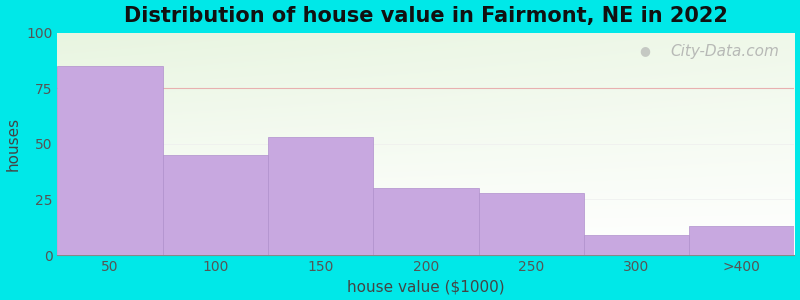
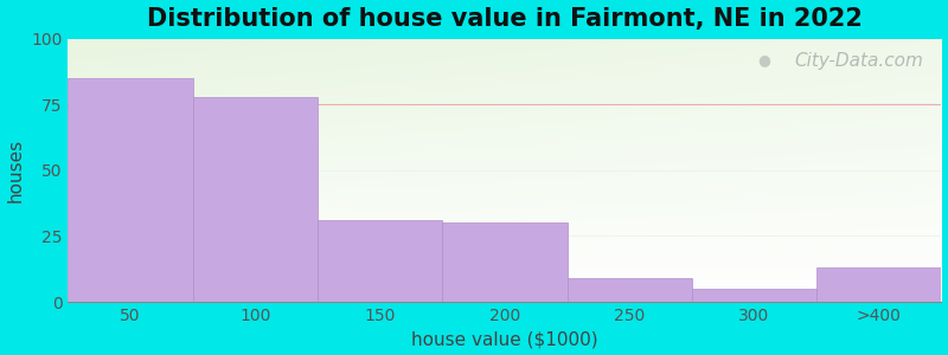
100: 45 -> 78
150: 53 -> 31
250: 28 -> 9
300: 9 -> 5
